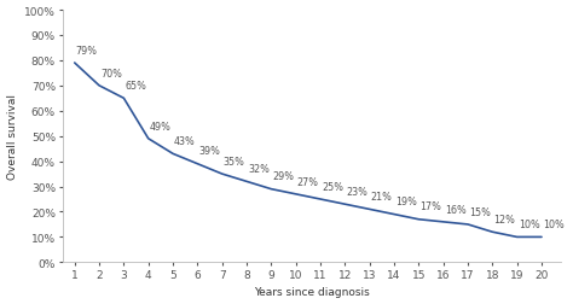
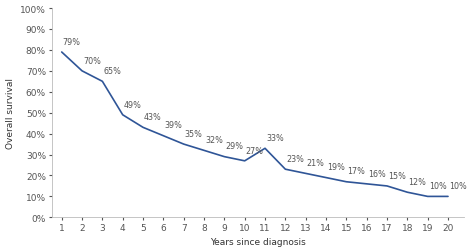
11: 25% -> 33%
